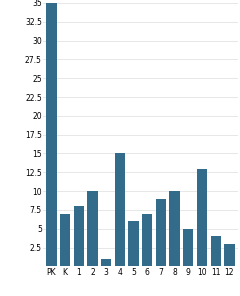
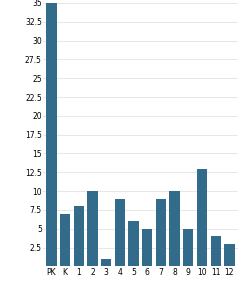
4: 15 -> 9
6: 7 -> 5
